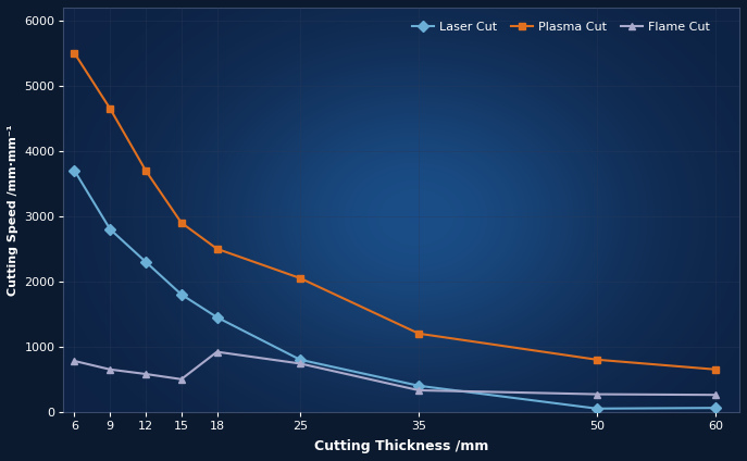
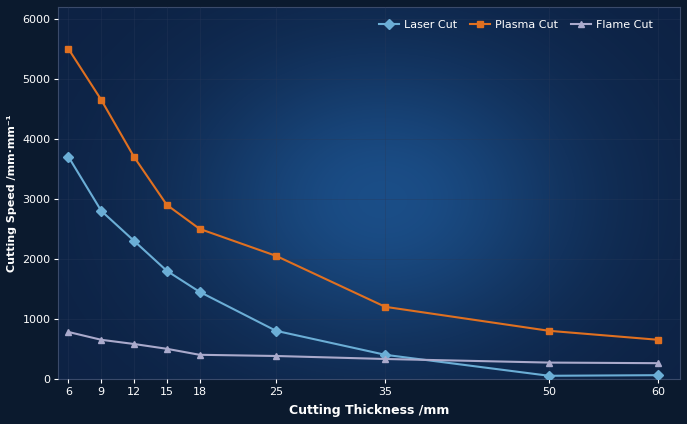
Flame Cut/18: 920 -> 400
Flame Cut/25: 740 -> 380
